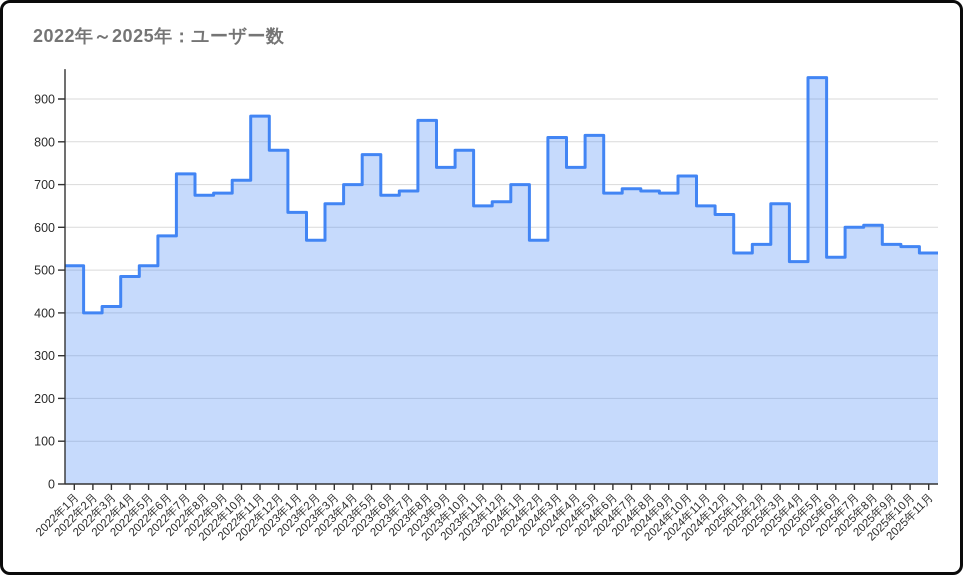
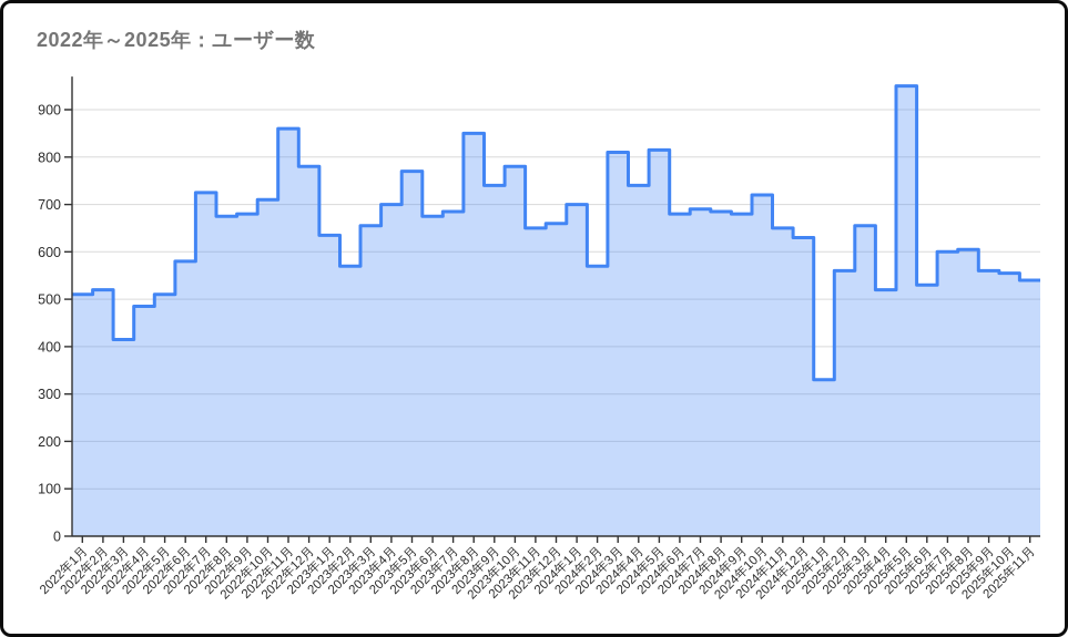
2022年2月: 400 -> 520
2025年1月: 540 -> 330
